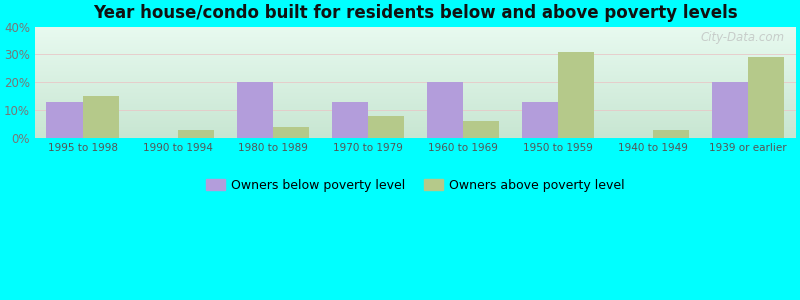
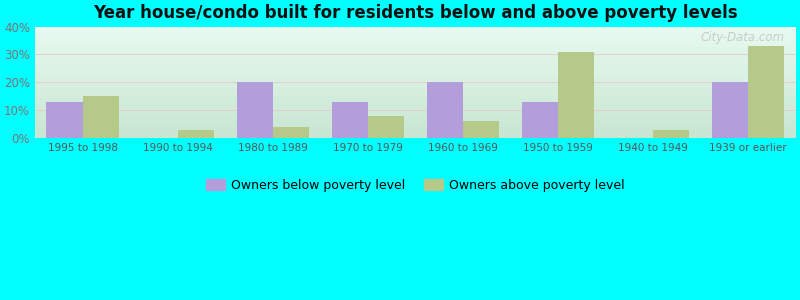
Owners above poverty level/1939 or earlier: 29% -> 33%
